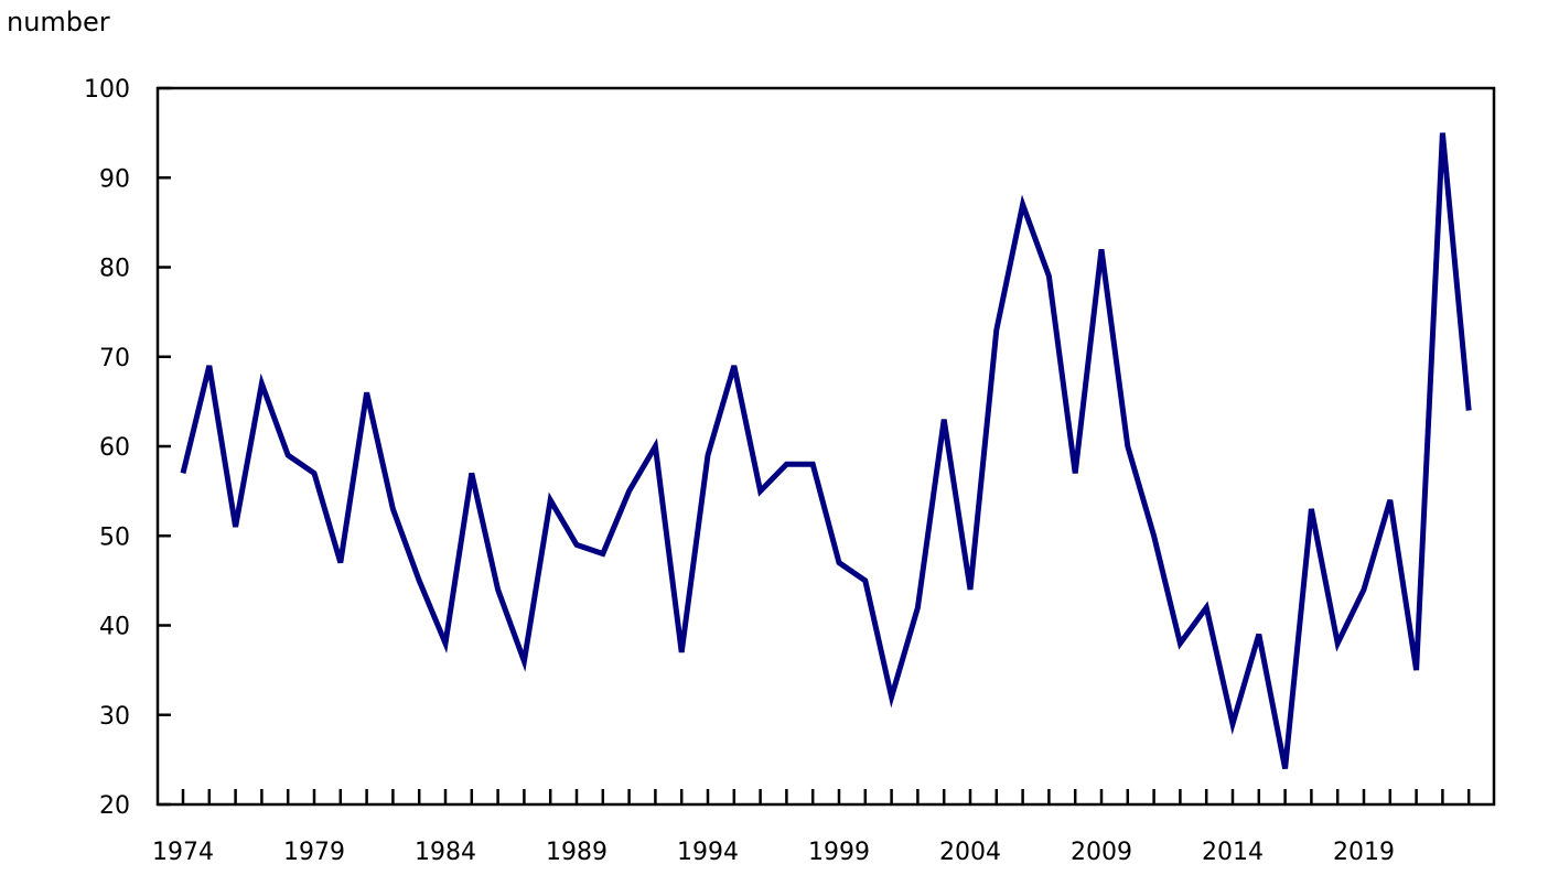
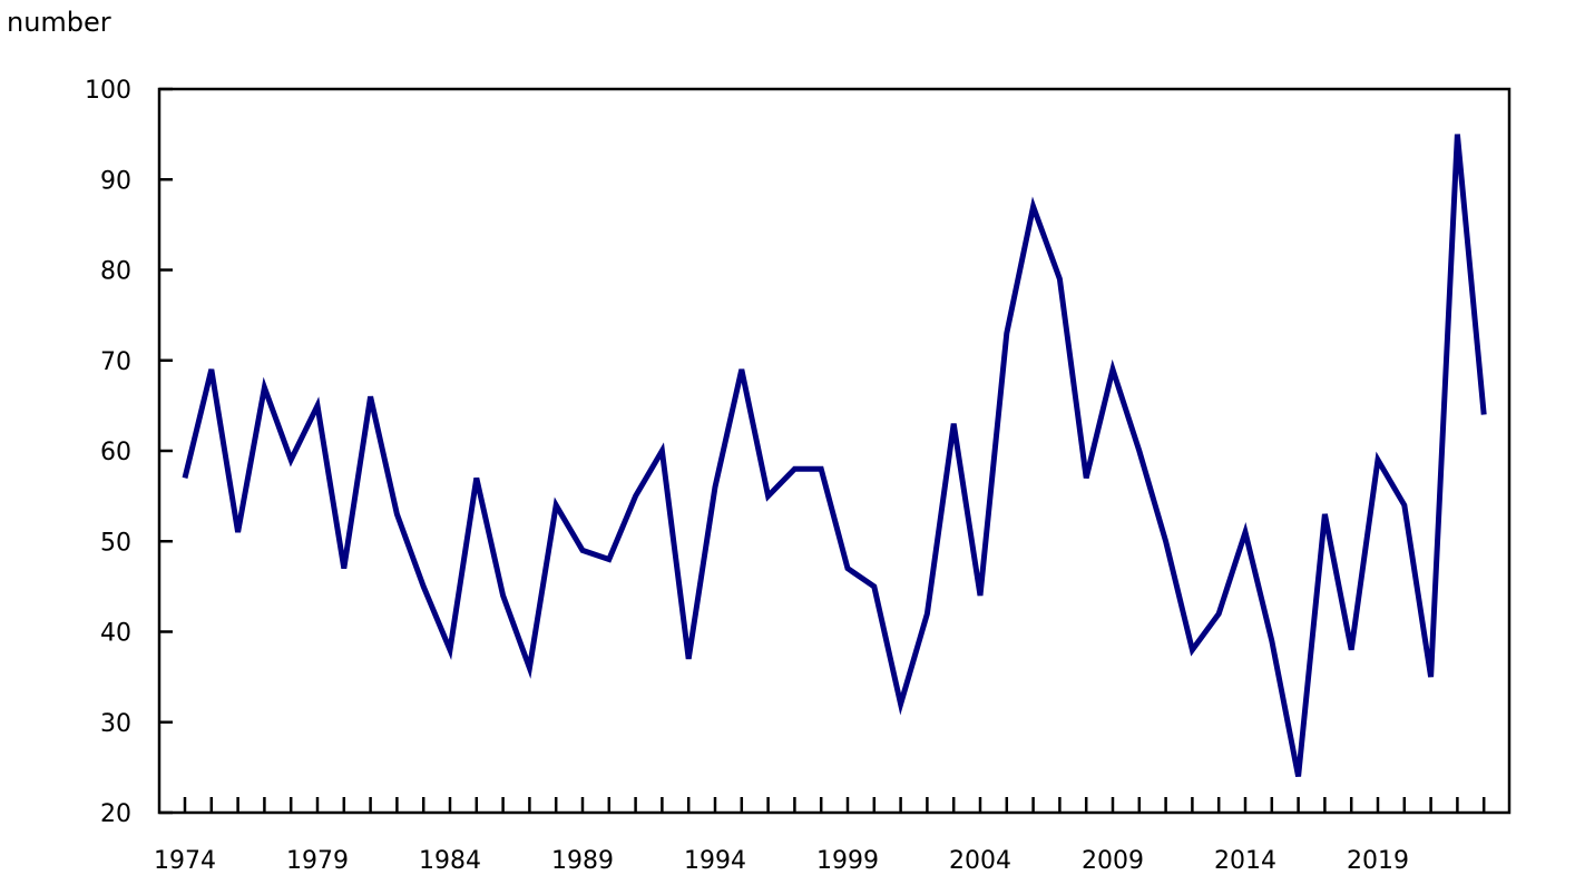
1979: 57 -> 65
1994: 59 -> 56
2009: 82 -> 69
2014: 29 -> 51
2019: 44 -> 59
